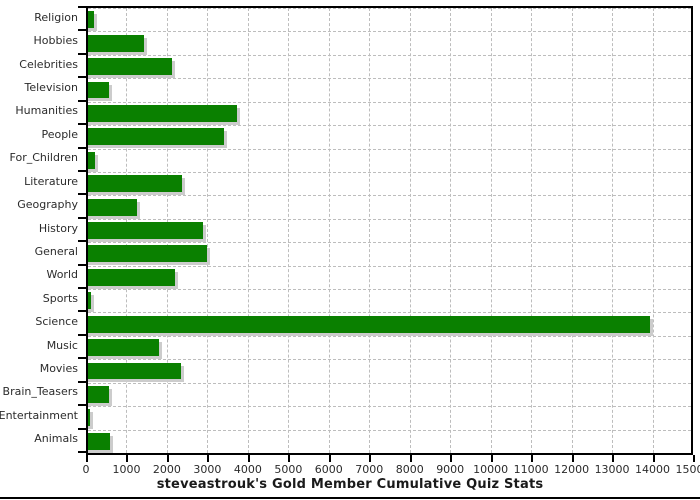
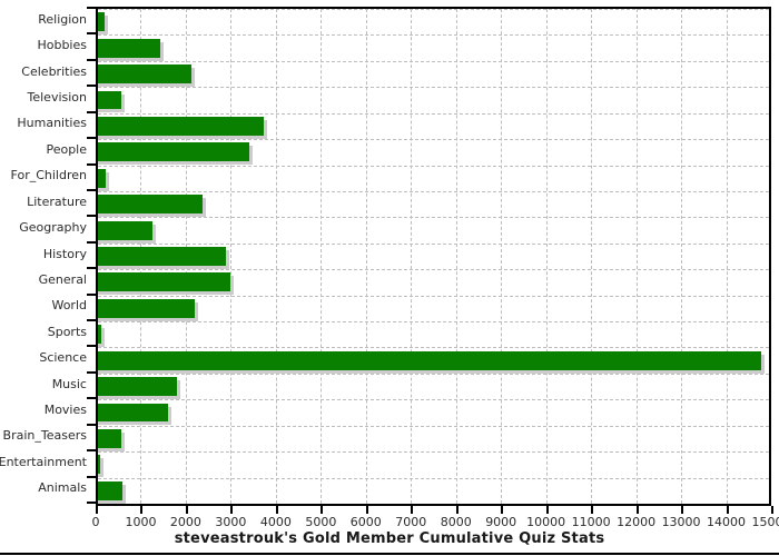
Science: 13900 -> 14700
Movies: 2300 -> 1600
